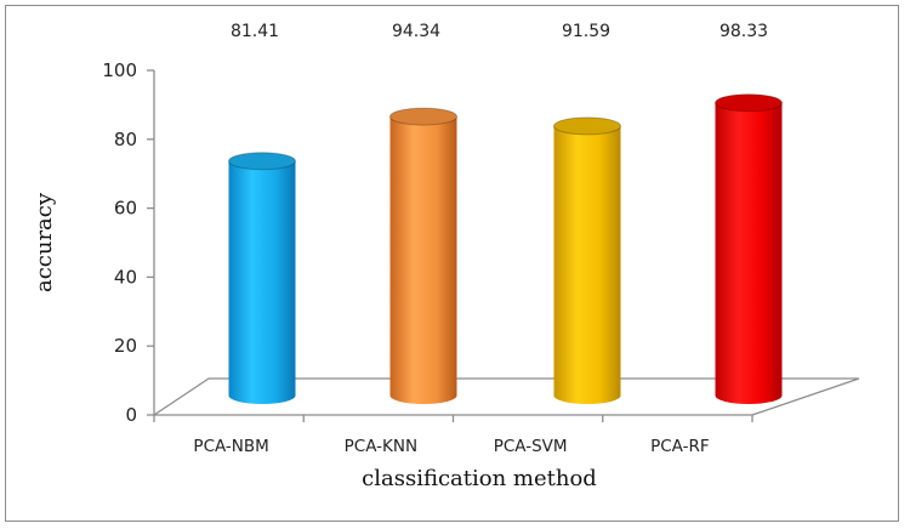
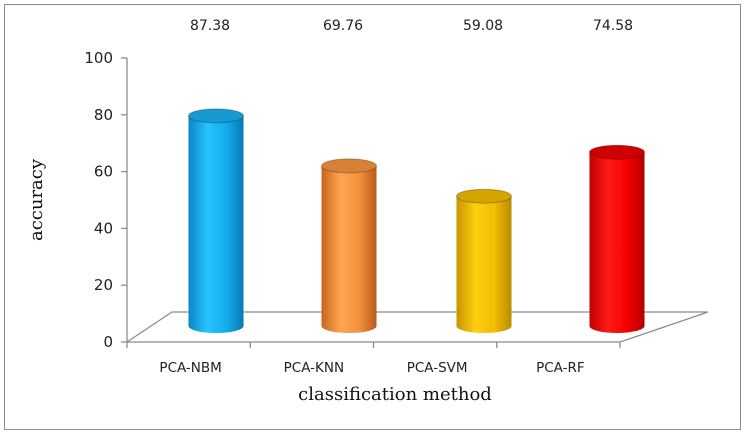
PCA-NBM: 81.41 -> 87.38
PCA-KNN: 94.34 -> 69.76
PCA-SVM: 91.59 -> 59.08
PCA-RF: 98.33 -> 74.58
